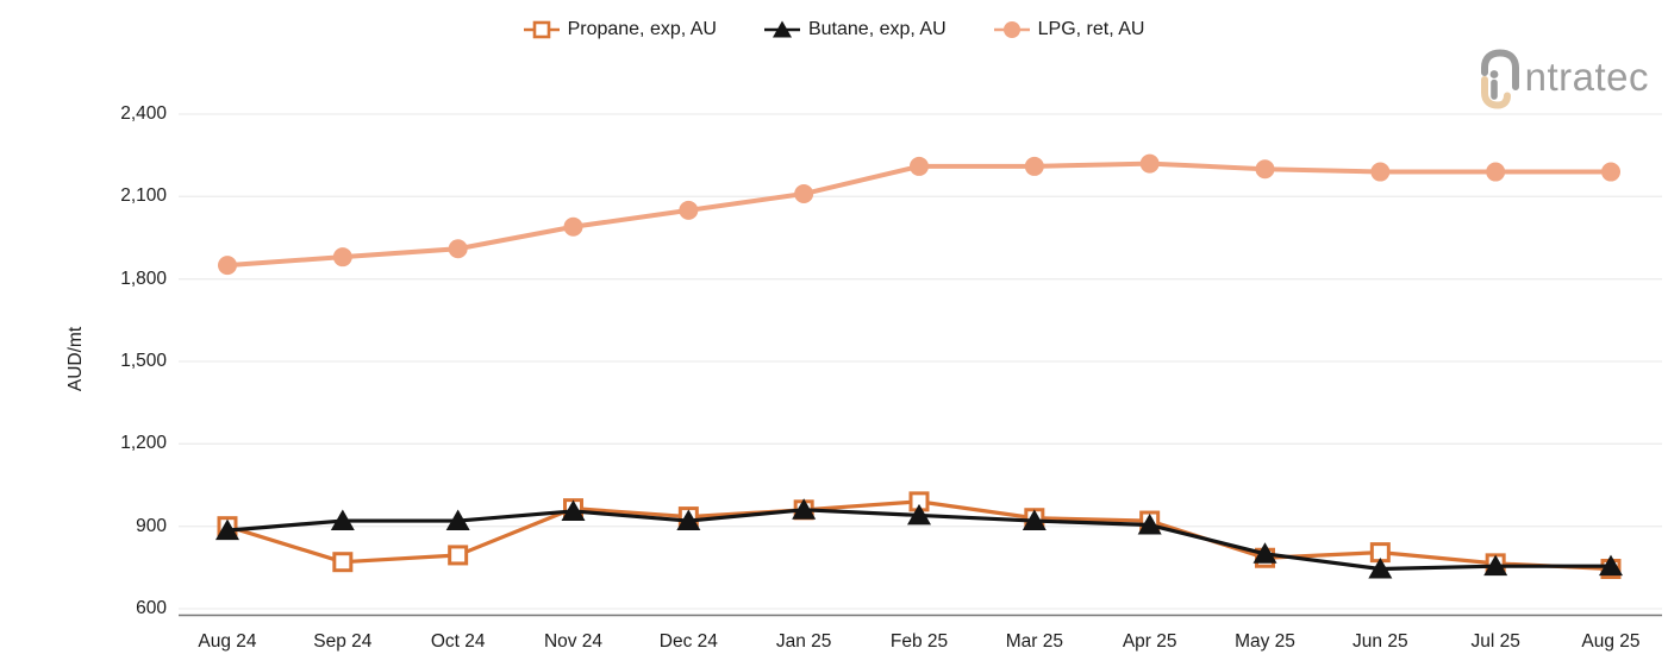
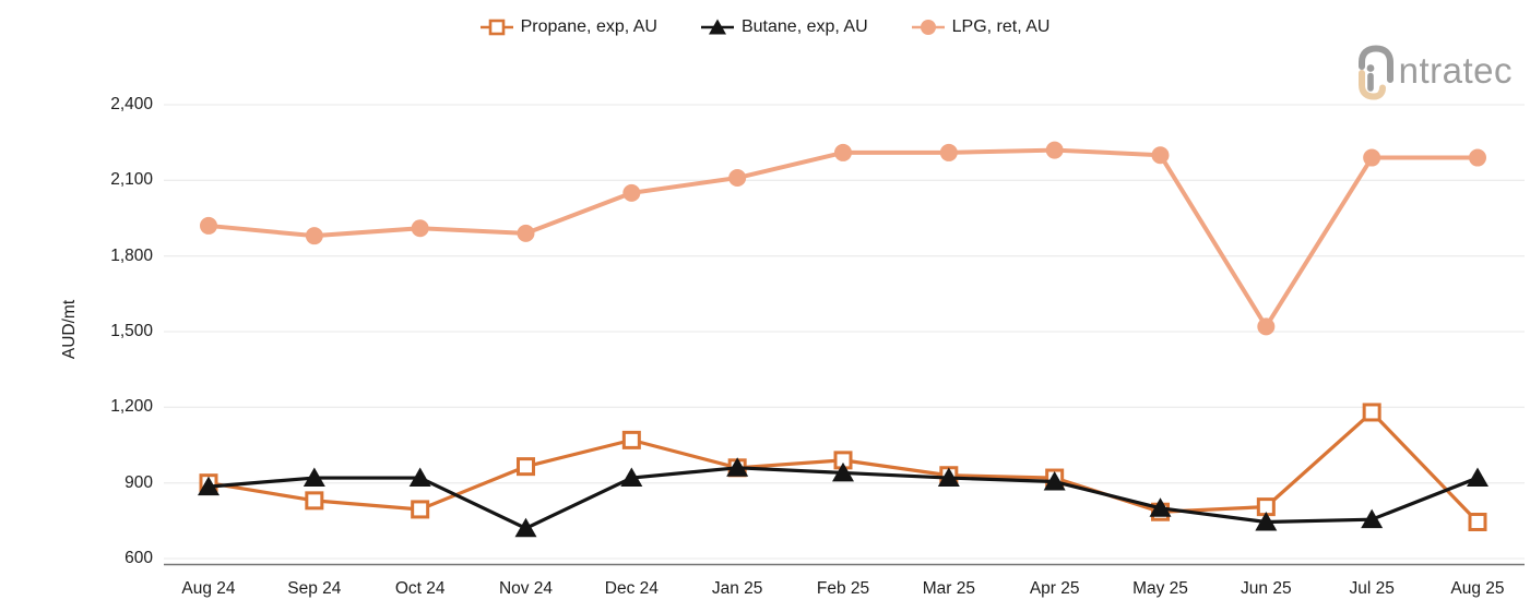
LPG, ret, AU/Aug 24: 1850 -> 1920
Propane, exp, AU/Sep 24: 770 -> 830
Butane, exp, AU/Nov 24: 960 -> 720
LPG, ret, AU/Nov 24: 1990 -> 1890
Propane, exp, AU/Dec 24: 940 -> 1070
LPG, ret, AU/Jun 25: 2190 -> 1520
Propane, exp, AU/Jul 25: 760 -> 1180
Butane, exp, AU/Aug 25: 760 -> 920
